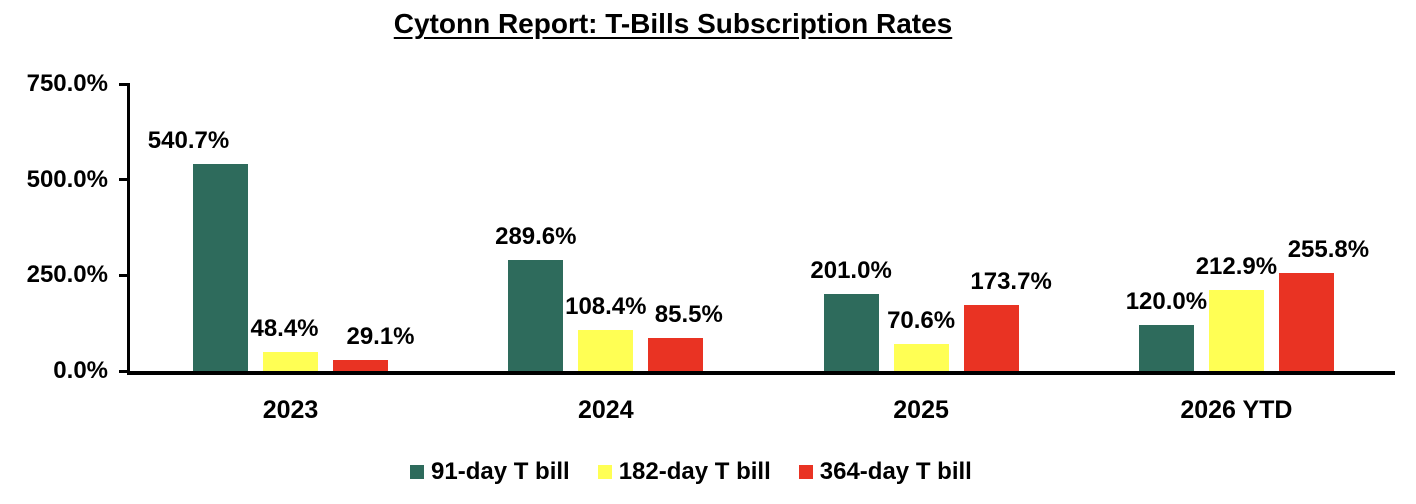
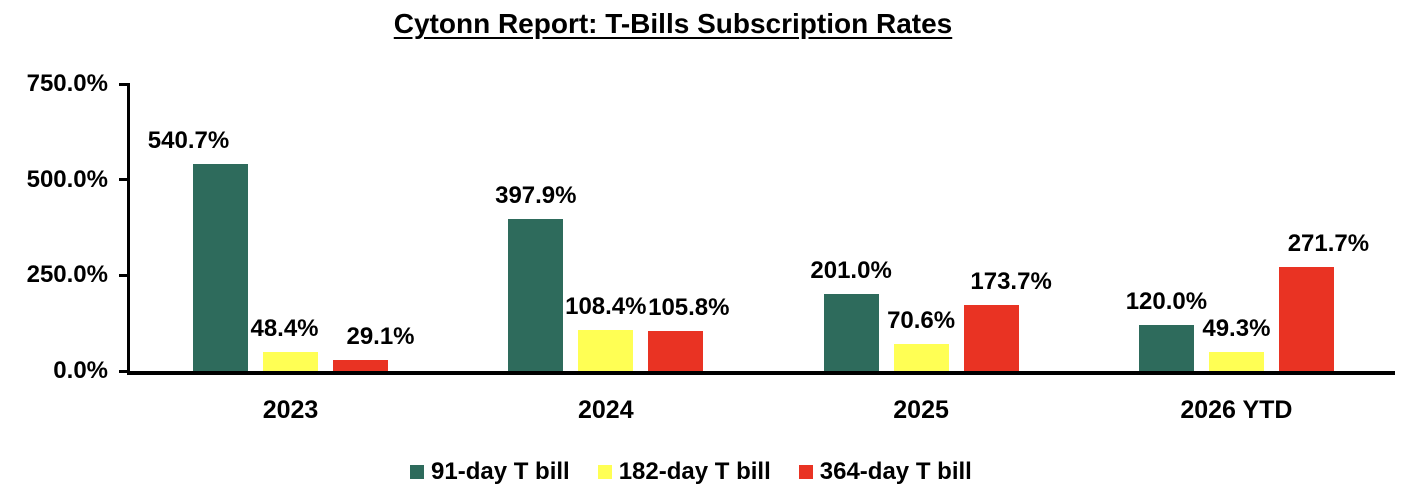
91-day T bill/2024: 289.6% -> 397.9%
364-day T bill/2024: 85.5% -> 105.8%
182-day T bill/2026 YTD: 212.9% -> 49.3%
364-day T bill/2026 YTD: 255.8% -> 271.7%
